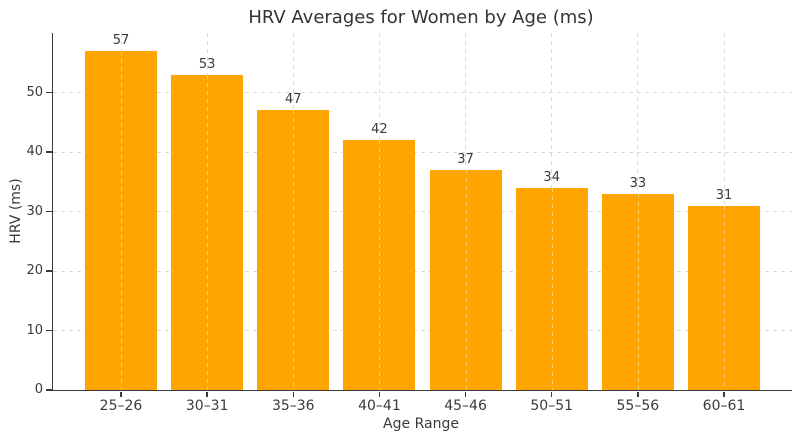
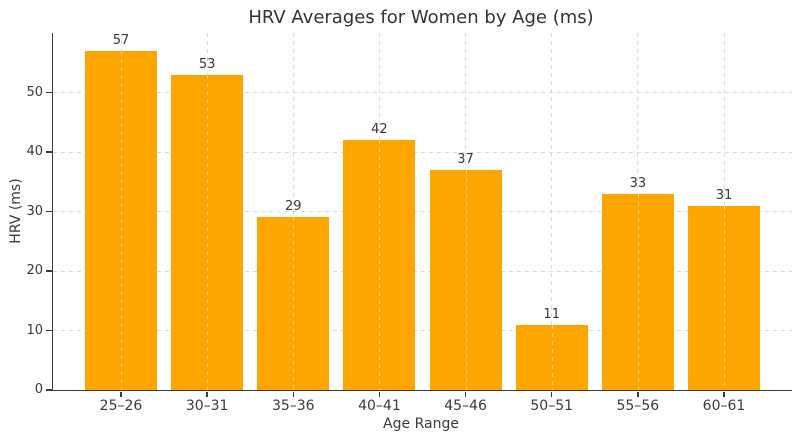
35–36: 47 -> 29
50–51: 34 -> 11
